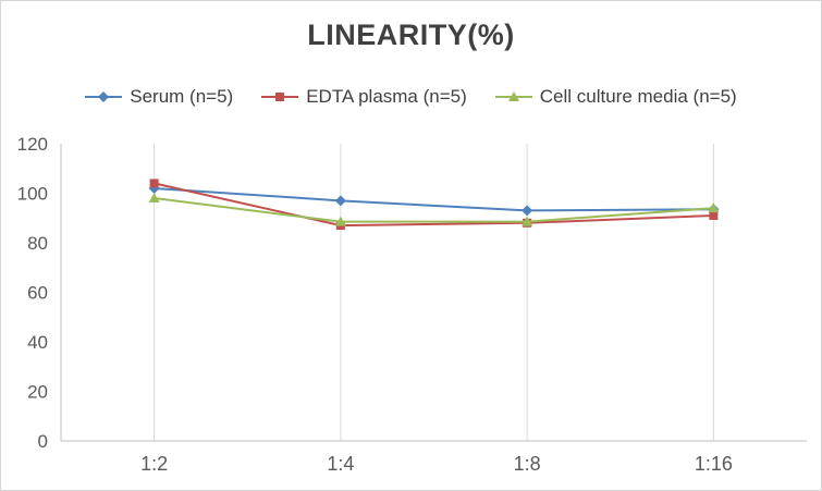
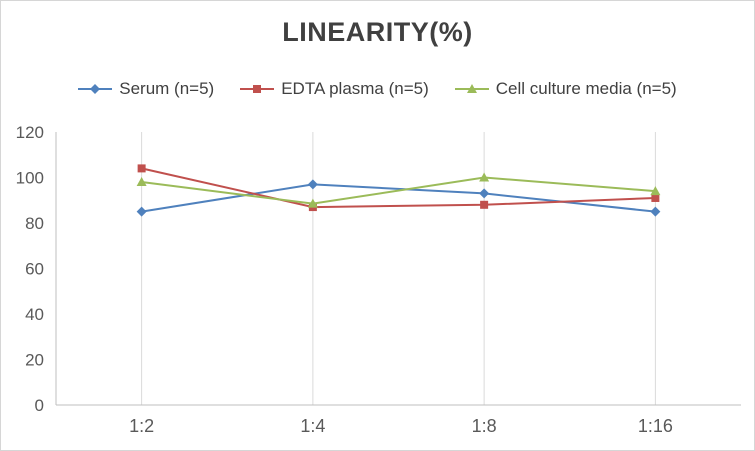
Serum (n=5)/1:2: 102 -> 85
Cell culture media (n=5)/1:8: 88 -> 100
Serum (n=5)/1:16: 94 -> 85
